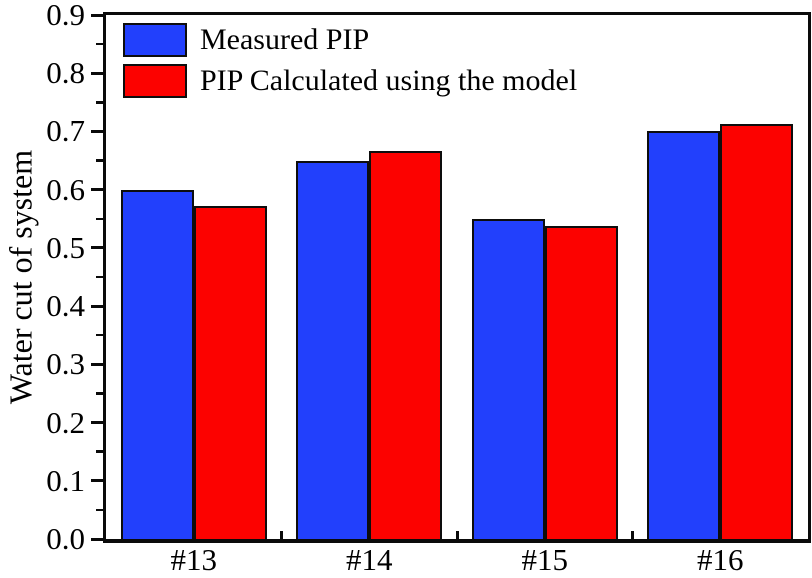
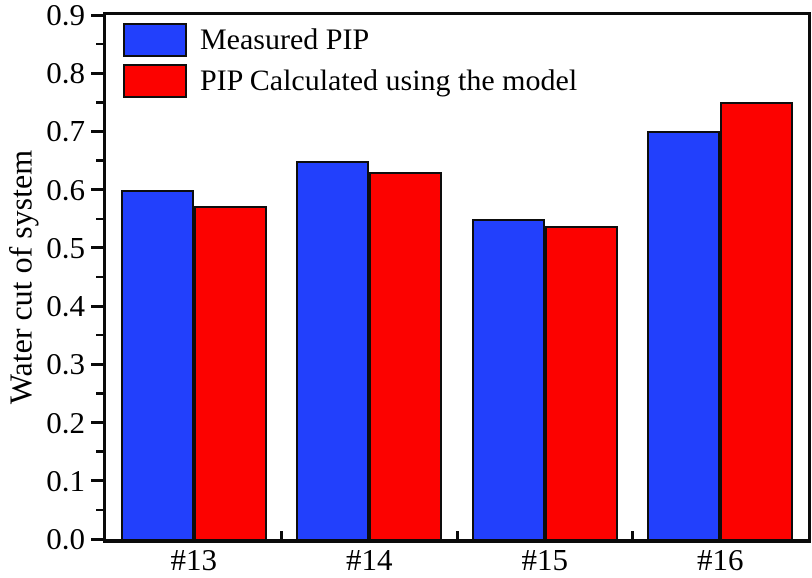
PIP Calculated using the model/#14: 0.67 -> 0.63
PIP Calculated using the model/#16: 0.71 -> 0.75
